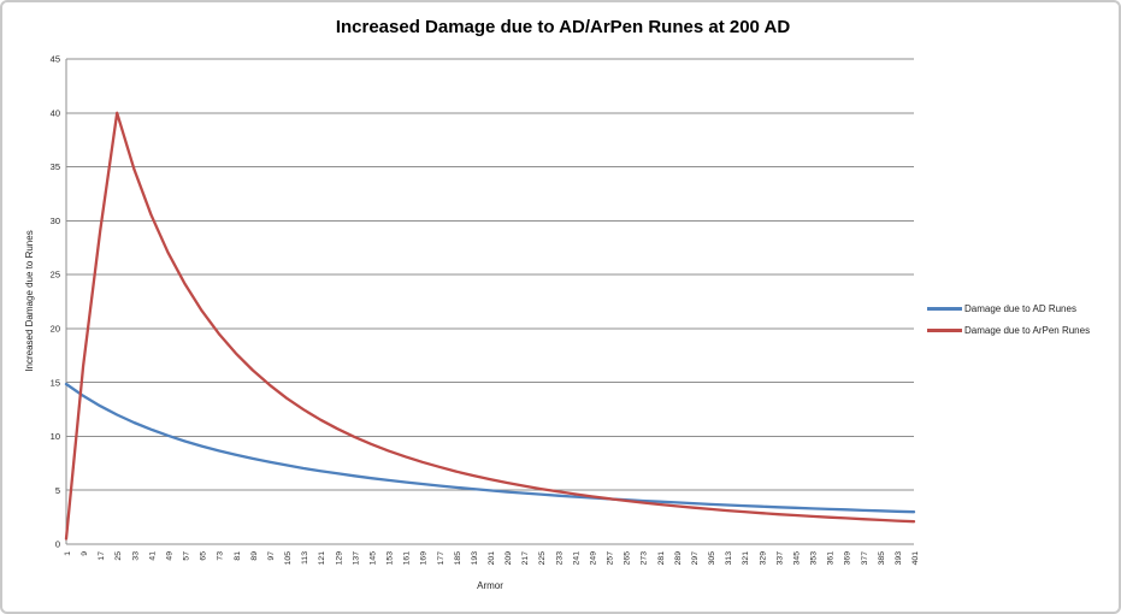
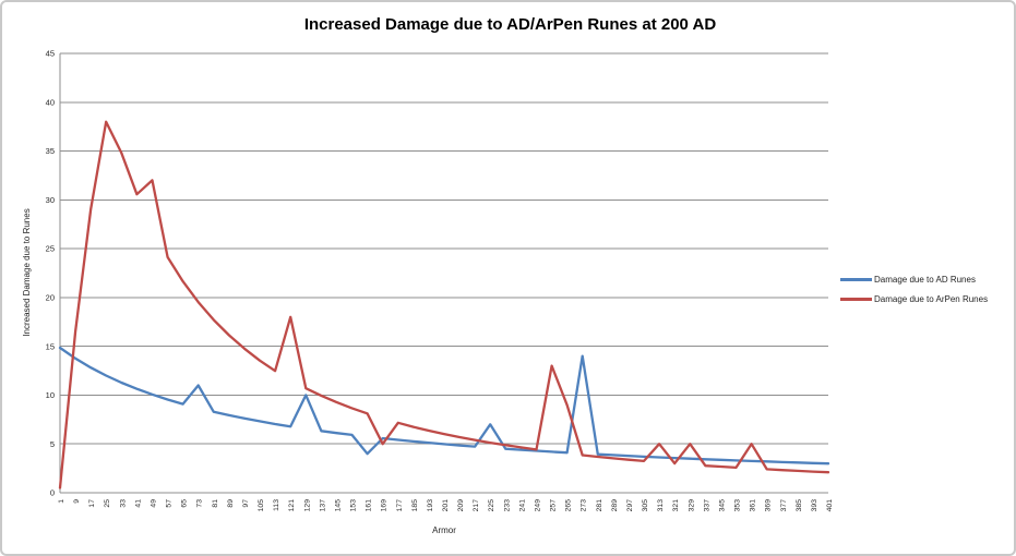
Damage due to ArPen Runes/25: 40 -> 38
Damage due to ArPen Runes/49: 27 -> 32
Damage due to AD Runes/73: 9 -> 11
Damage due to ArPen Runes/121: 12 -> 18
Damage due to AD Runes/129: 7 -> 10
Damage due to AD Runes/161: 6 -> 4
Damage due to ArPen Runes/169: 8 -> 5
Damage due to AD Runes/225: 5 -> 7
Damage due to ArPen Runes/257: 4 -> 13
Damage due to ArPen Runes/265: 4 -> 9
Damage due to AD Runes/273: 4 -> 14
Damage due to ArPen Runes/313: 3 -> 5
Damage due to ArPen Runes/329: 3 -> 5
Damage due to ArPen Runes/361: 2 -> 5
